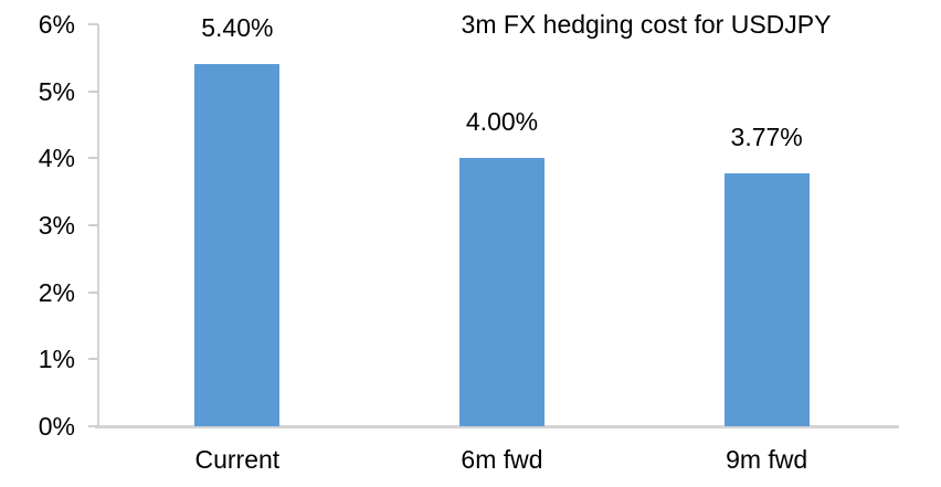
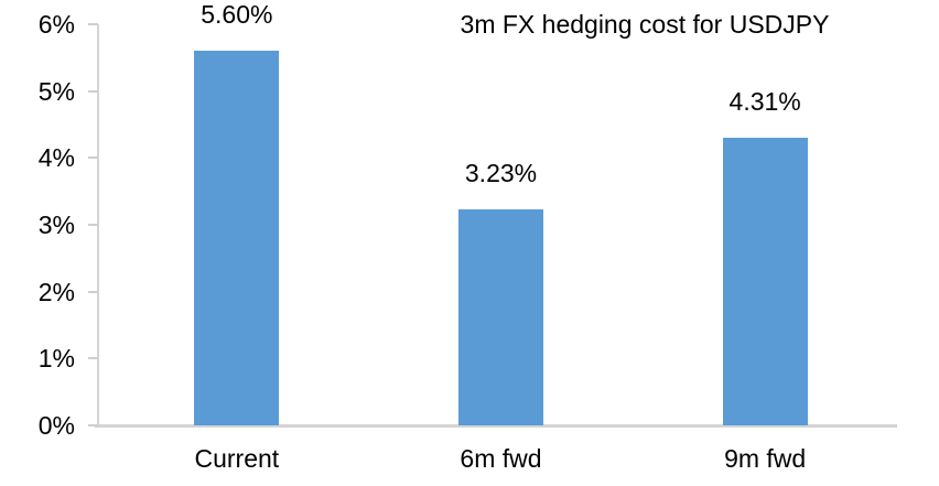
Current: 5.40% -> 5.60%
6m fwd: 4.00% -> 3.23%
9m fwd: 3.77% -> 4.31%
